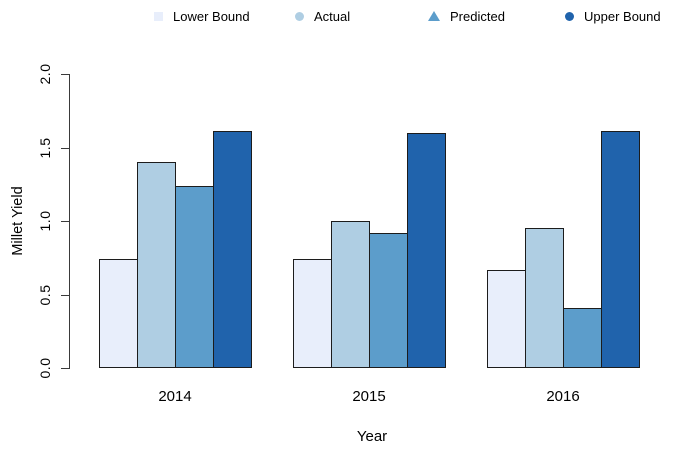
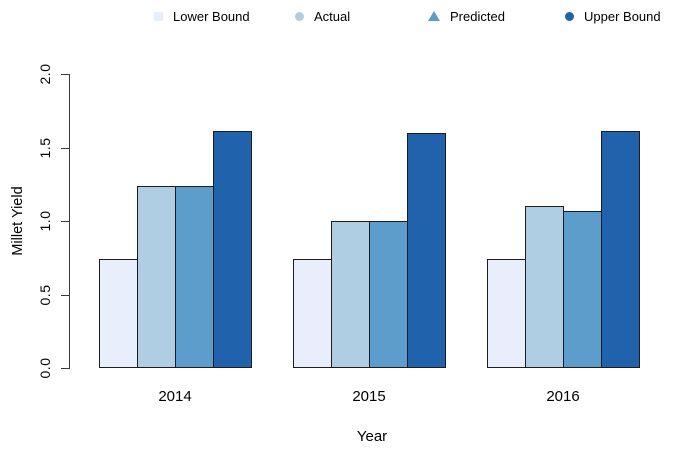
Actual/2014: 1.40 -> 1.24
Predicted/2015: 0.92 -> 1.00
Lower Bound/2016: 0.67 -> 0.74
Actual/2016: 0.95 -> 1.10
Predicted/2016: 0.41 -> 1.07
